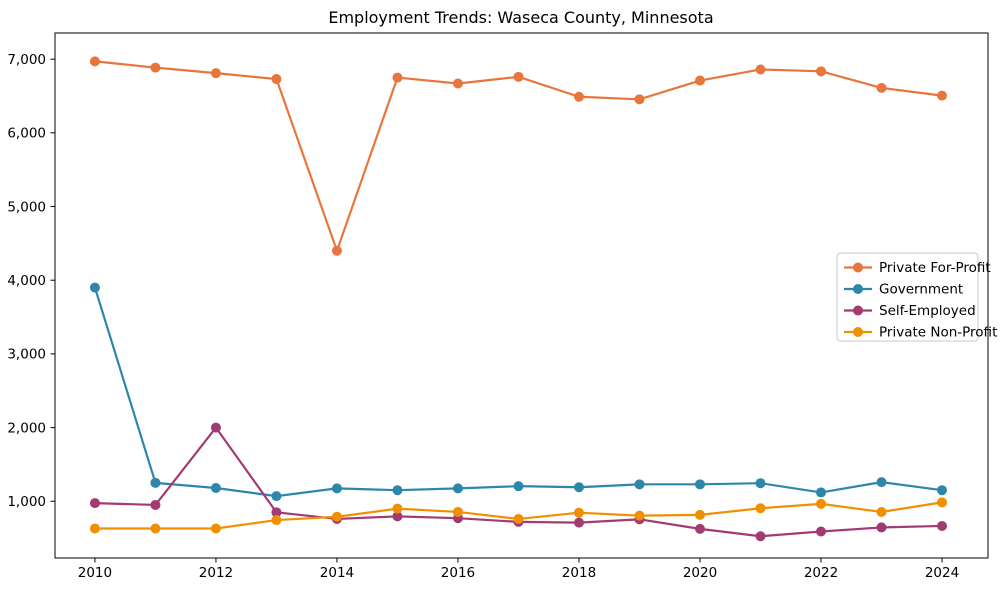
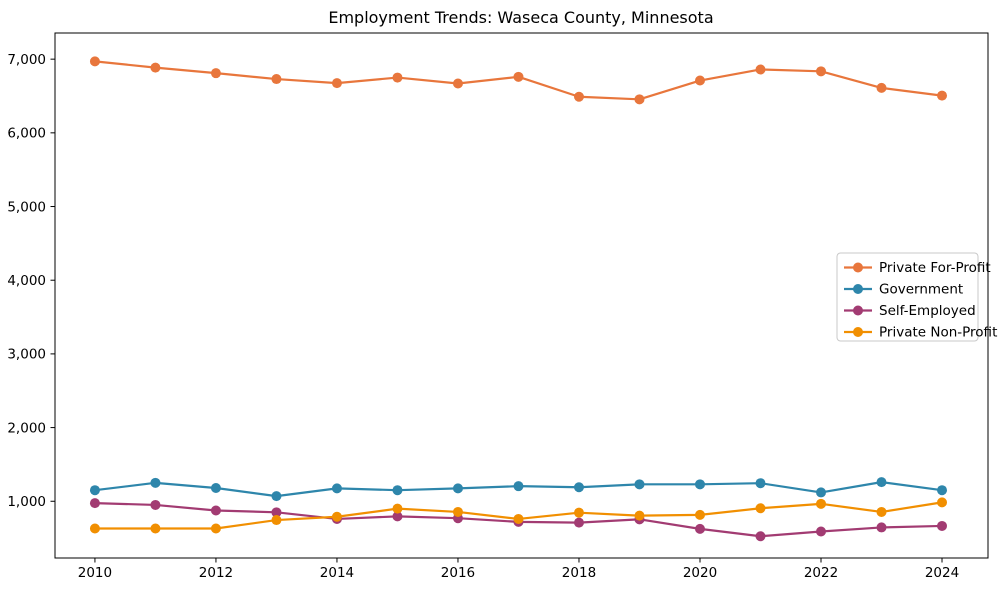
Government/2010: 3900 -> 1200
Self-Employed/2012: 2000 -> 900
Private For-Profit/2014: 4400 -> 6700
